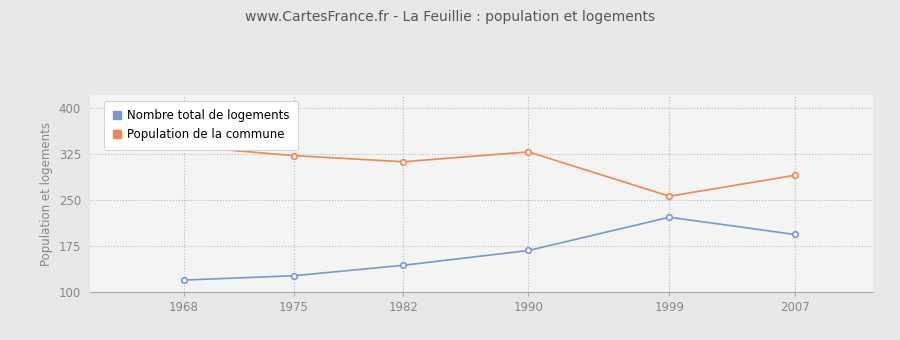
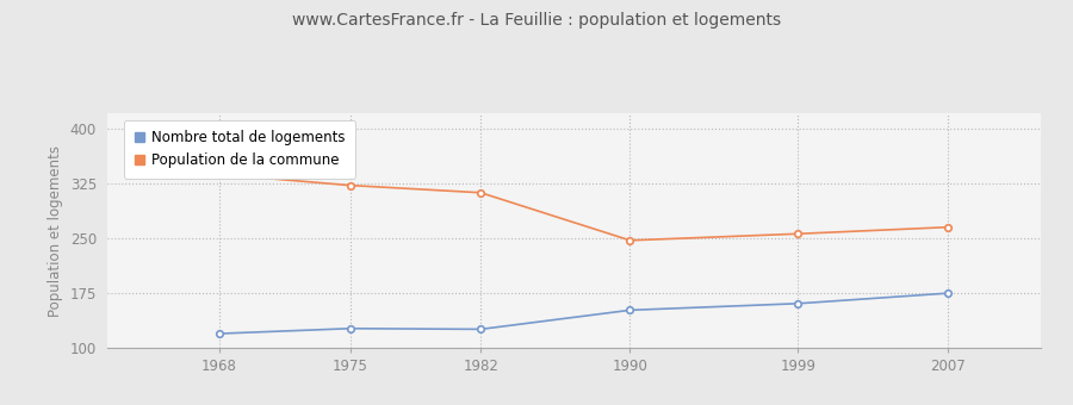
Nombre total de logements/1982: 144 -> 126
Nombre total de logements/1990: 168 -> 152
Population de la commune/1990: 328 -> 247
Nombre total de logements/1999: 222 -> 161
Nombre total de logements/2007: 194 -> 175
Population de la commune/2007: 290 -> 265
